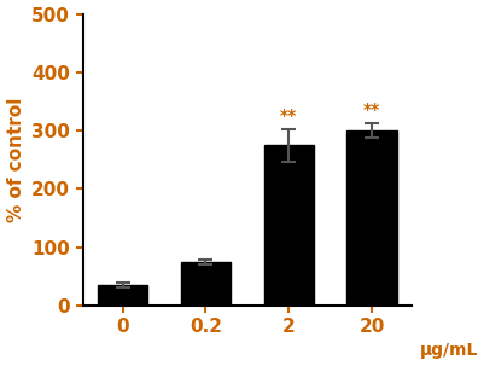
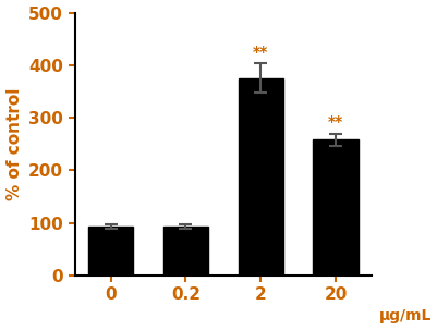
0: 35 -> 93
0.2: 75 -> 93
2: 275 -> 375
20: 300 -> 258
